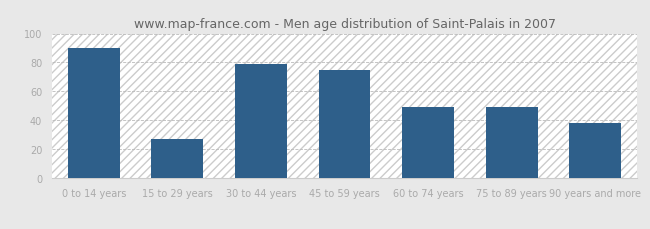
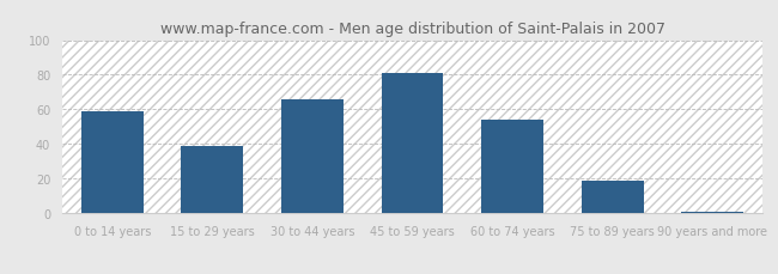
0 to 14 years: 90 -> 59
15 to 29 years: 27 -> 39
30 to 44 years: 79 -> 66
45 to 59 years: 75 -> 81
60 to 74 years: 49 -> 54
75 to 89 years: 49 -> 19
90 years and more: 38 -> 1
